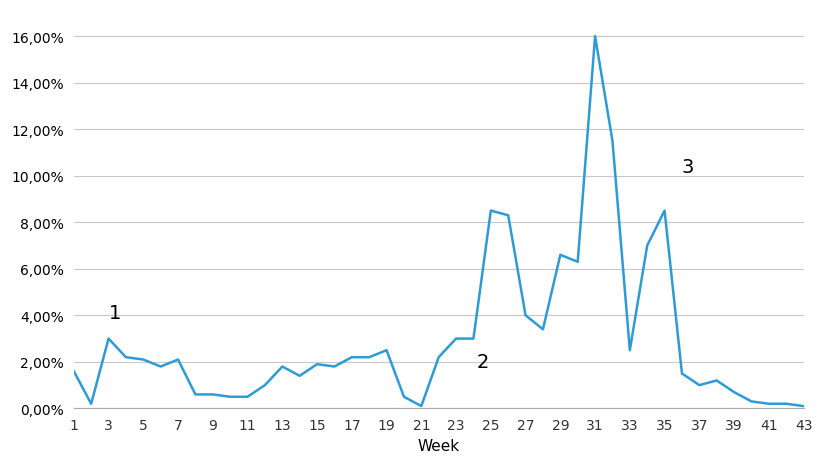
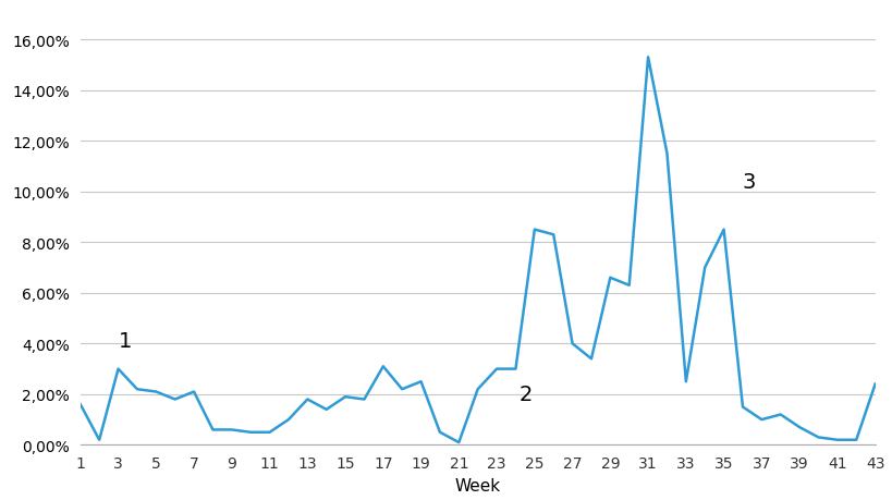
17: 2,2% -> 3,1%
31: 16,0% -> 15,3%
43: 0,1% -> 2,4%
